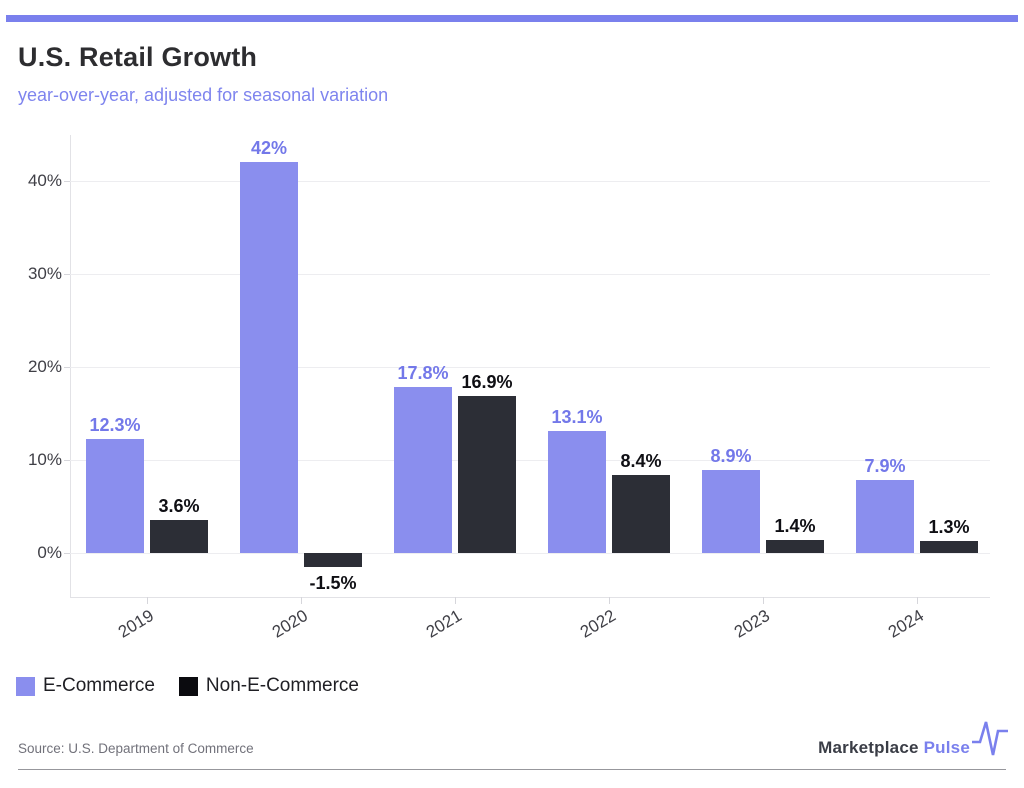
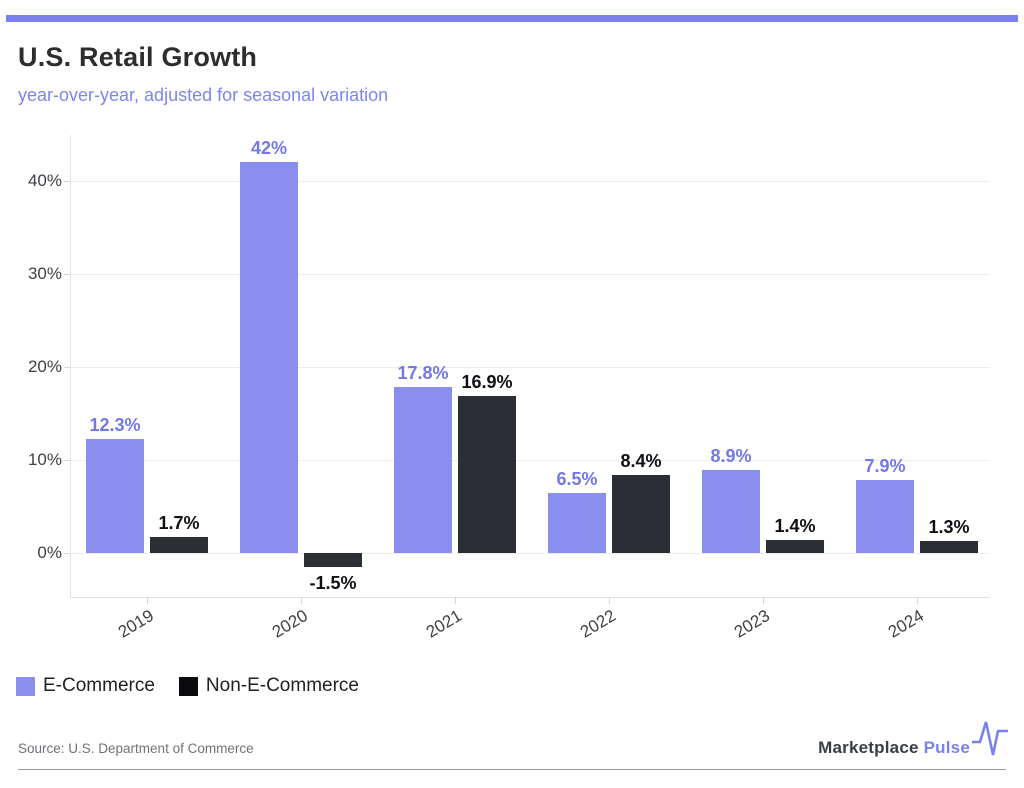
Non-E-Commerce/2019: 3.6% -> 1.7%
E-Commerce/2022: 13.1% -> 6.5%
